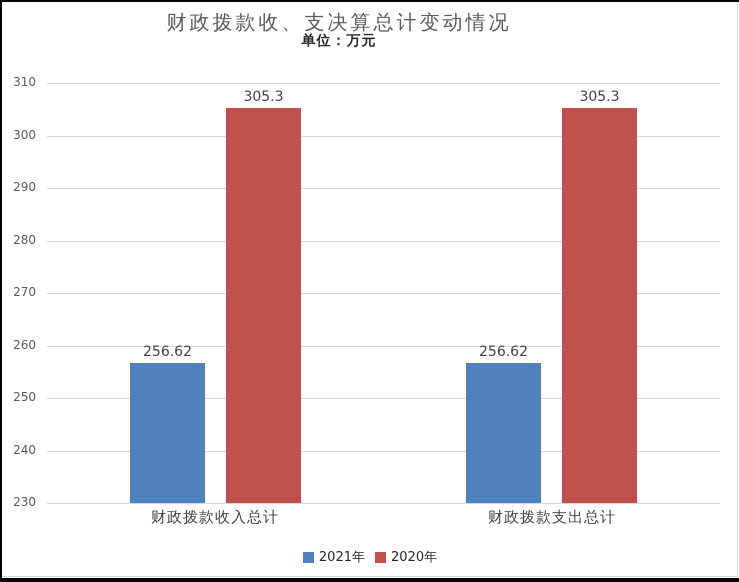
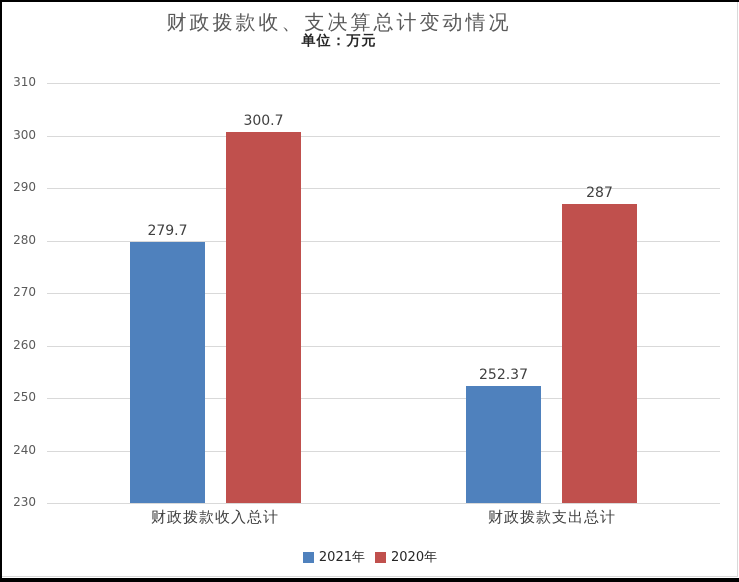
2021年/财政拨款收入总计: 256.62 -> 279.7
2020年/财政拨款收入总计: 305.3 -> 300.7
2021年/财政拨款支出总计: 256.62 -> 252.37
2020年/财政拨款支出总计: 305.3 -> 287
